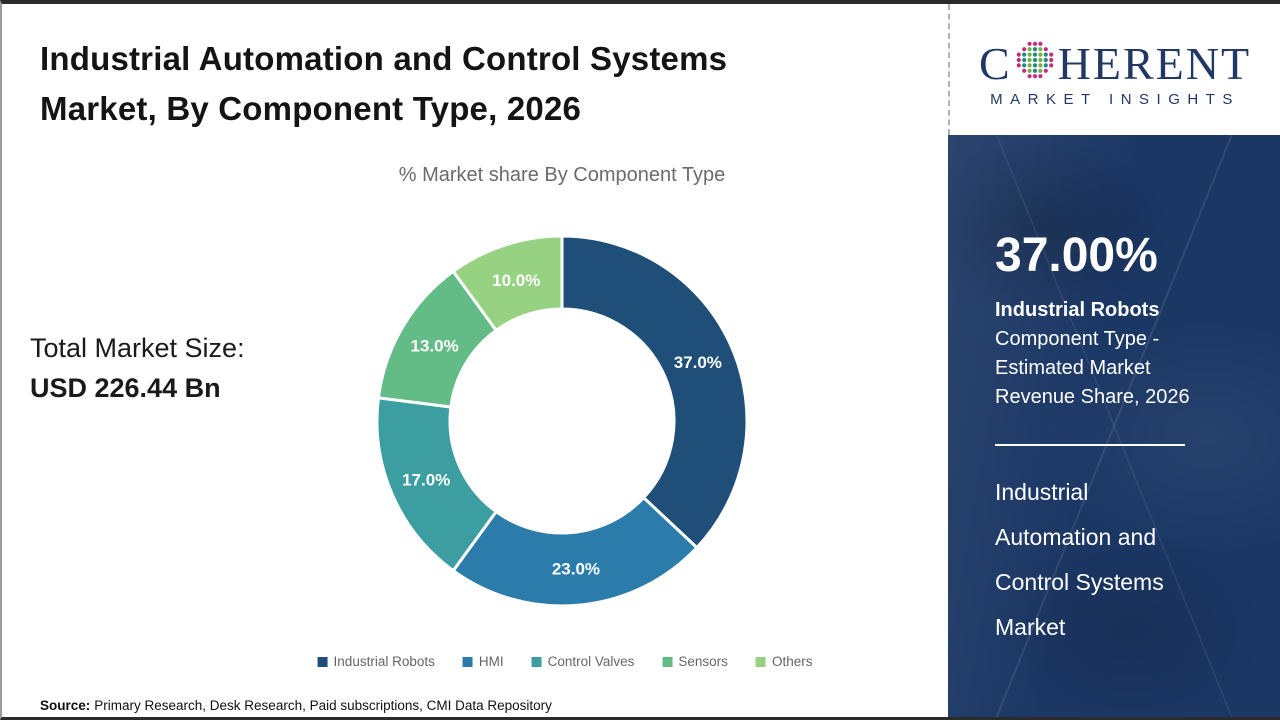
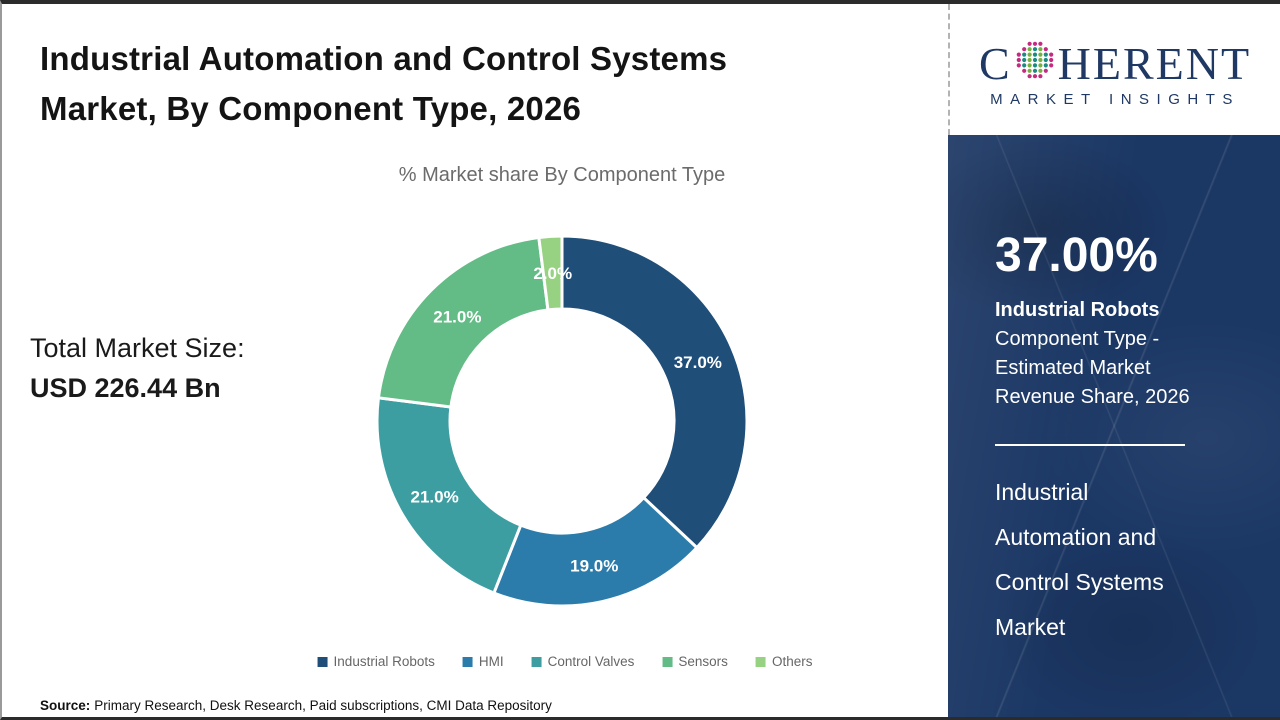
HMI: 23.0% -> 19.0%
Control Valves: 17.0% -> 21.0%
Sensors: 13.0% -> 21.0%
Others: 10.0% -> 2.0%
